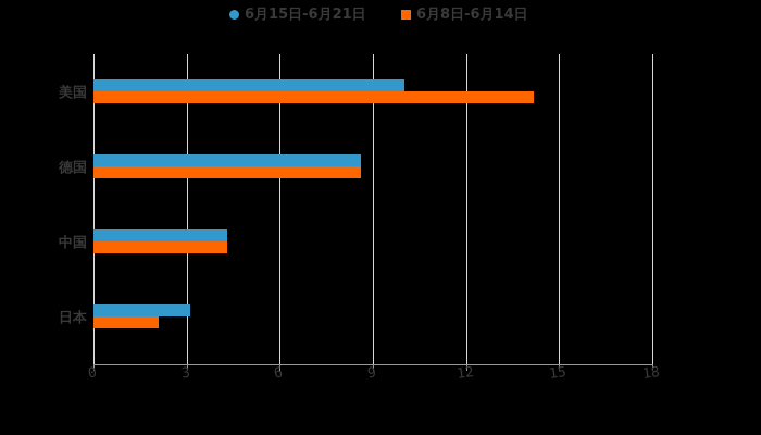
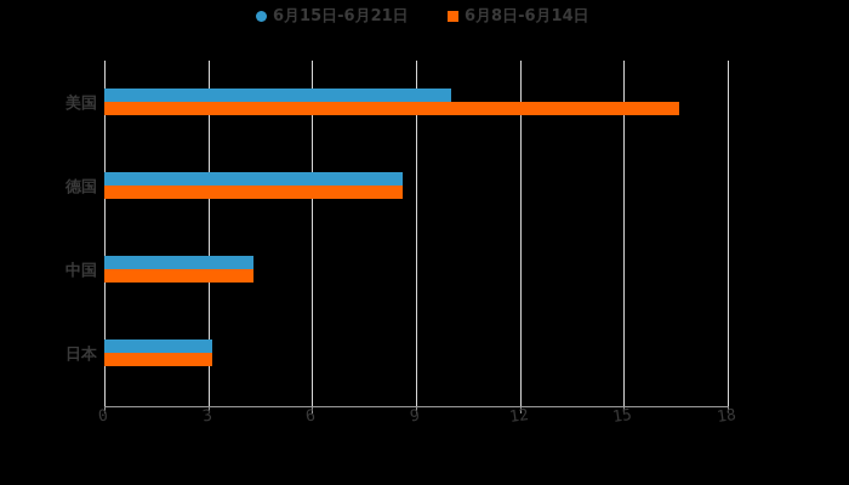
6月8日-6月14日/美国: 14.2 -> 16.6
6月8日-6月14日/日本: 2.1 -> 3.1
